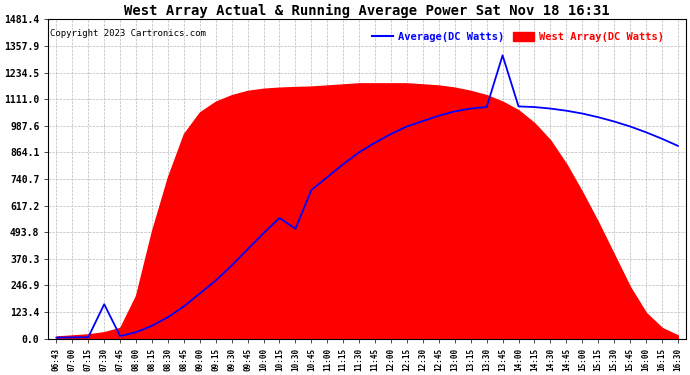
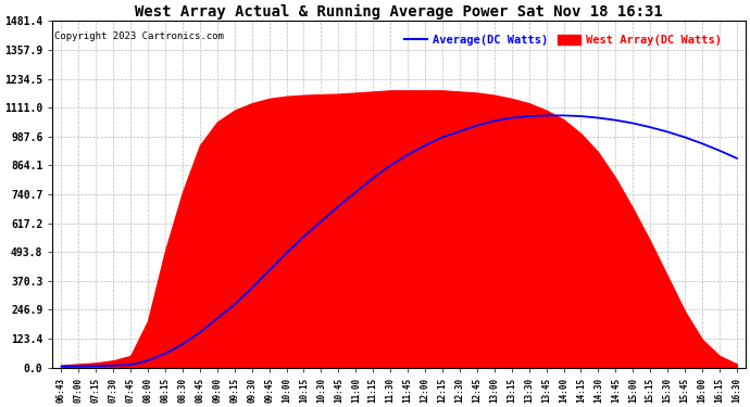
Average(DC Watts)/07:30: 160 -> 9
Average(DC Watts)/10:30: 510 -> 625
Average(DC Watts)/13:45: 1315 -> 1078
